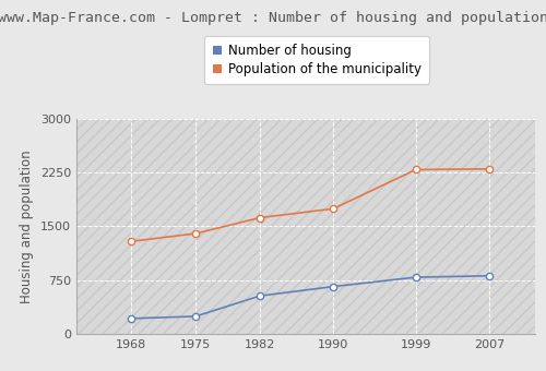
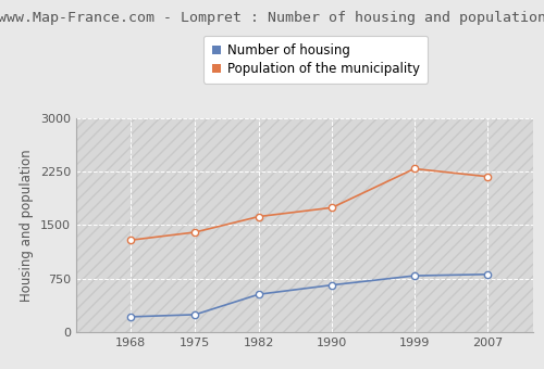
Population of the municipality/2007: 2300 -> 2180
